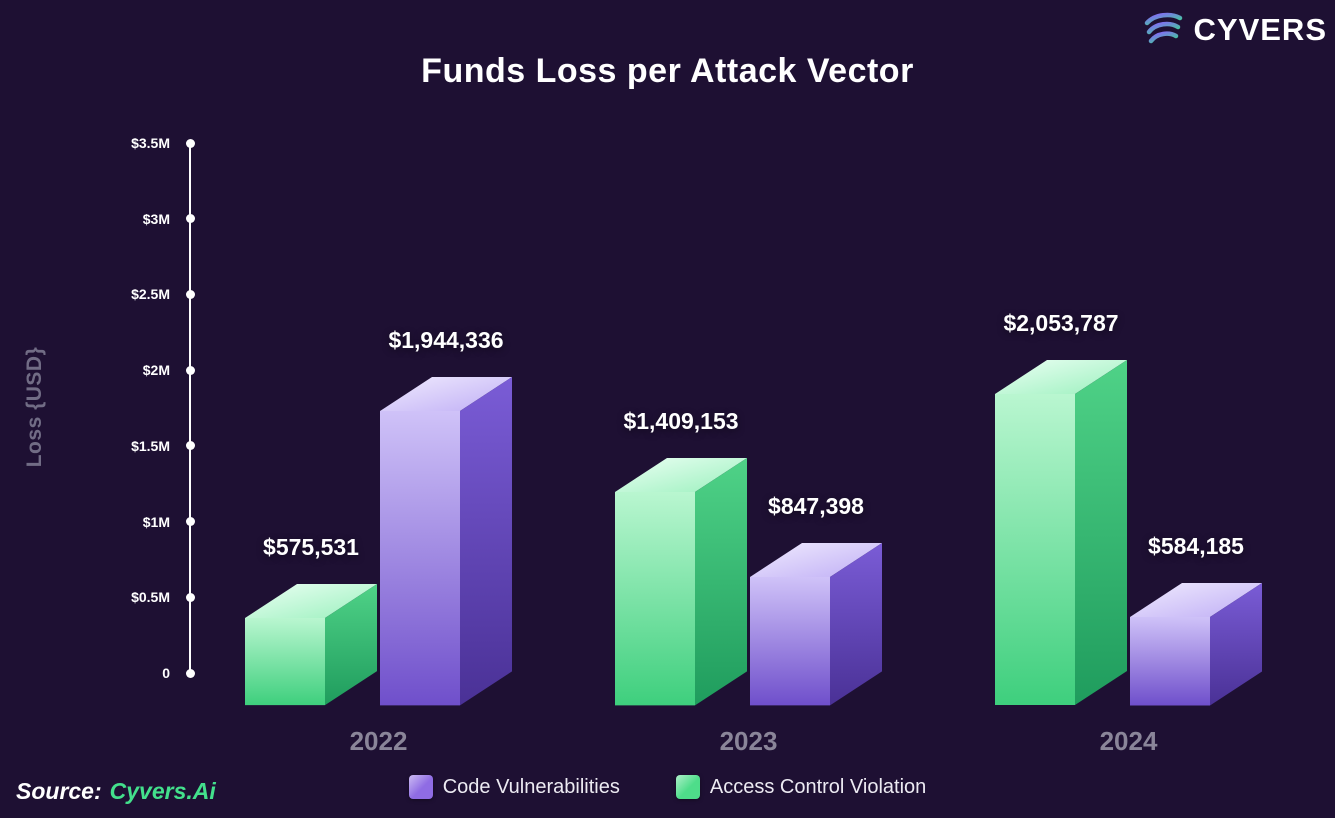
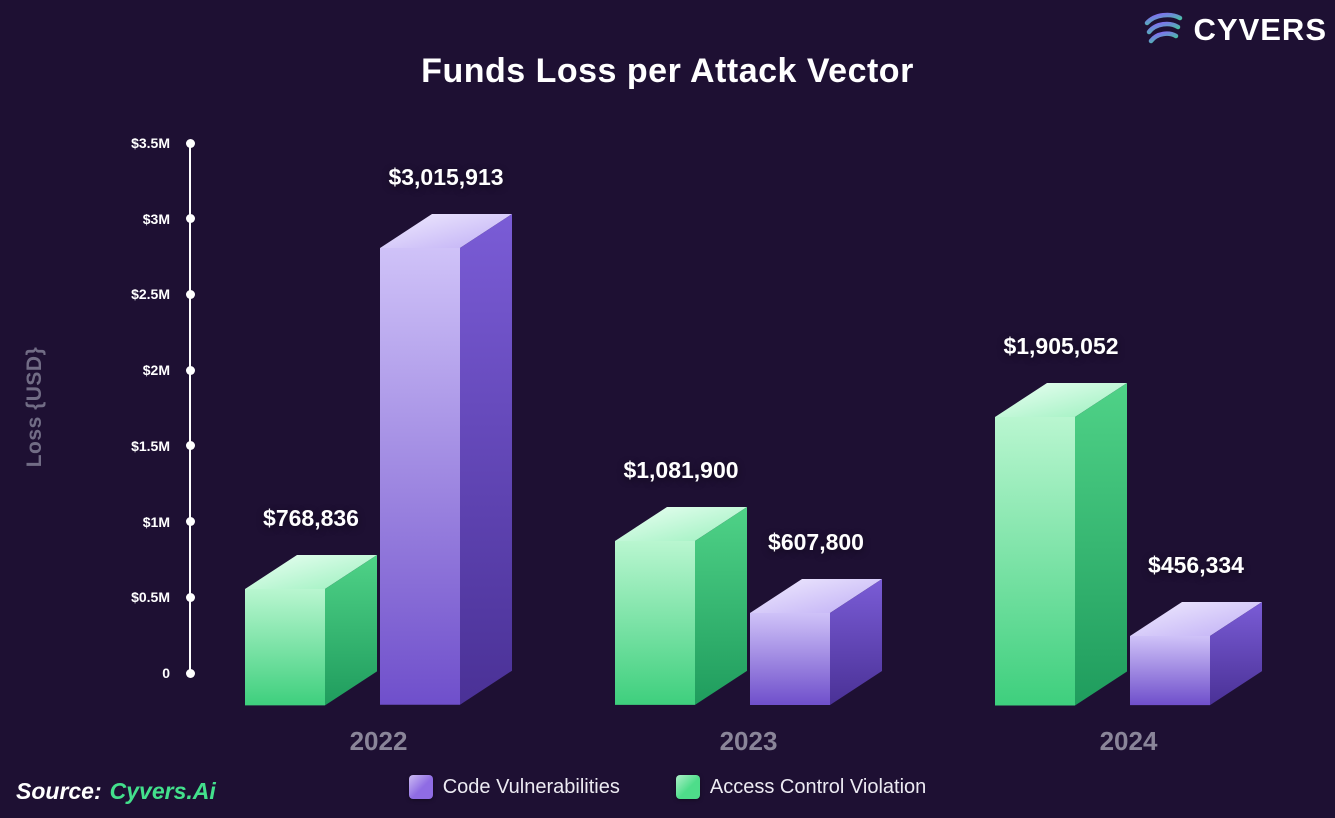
Access Control Violation/2022: $575,531 -> $768,836
Code Vulnerabilities/2022: $1,944,336 -> $3,015,913
Access Control Violation/2023: $1,409,153 -> $1,081,900
Code Vulnerabilities/2023: $847,398 -> $607,800
Access Control Violation/2024: $2,053,787 -> $1,905,052
Code Vulnerabilities/2024: $584,185 -> $456,334
